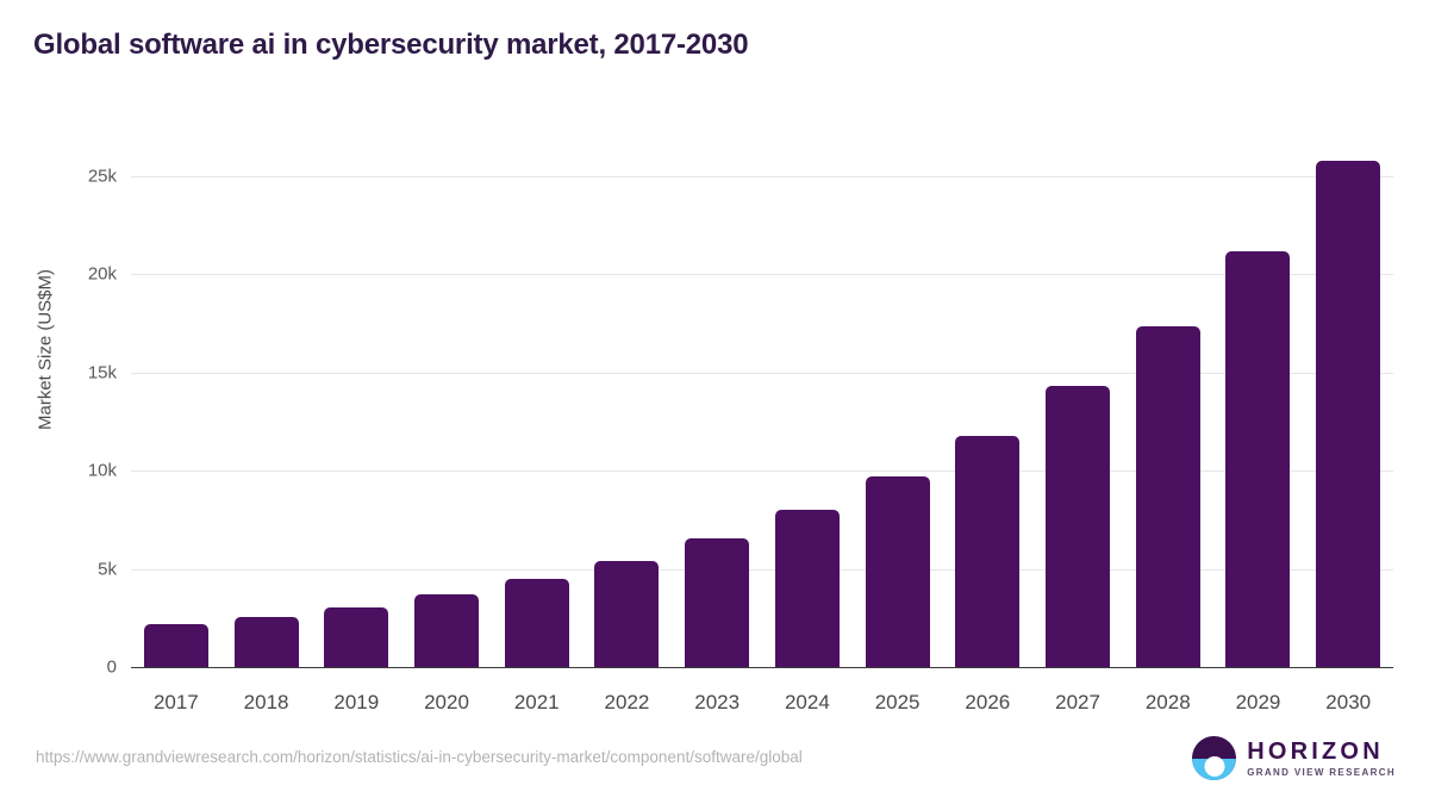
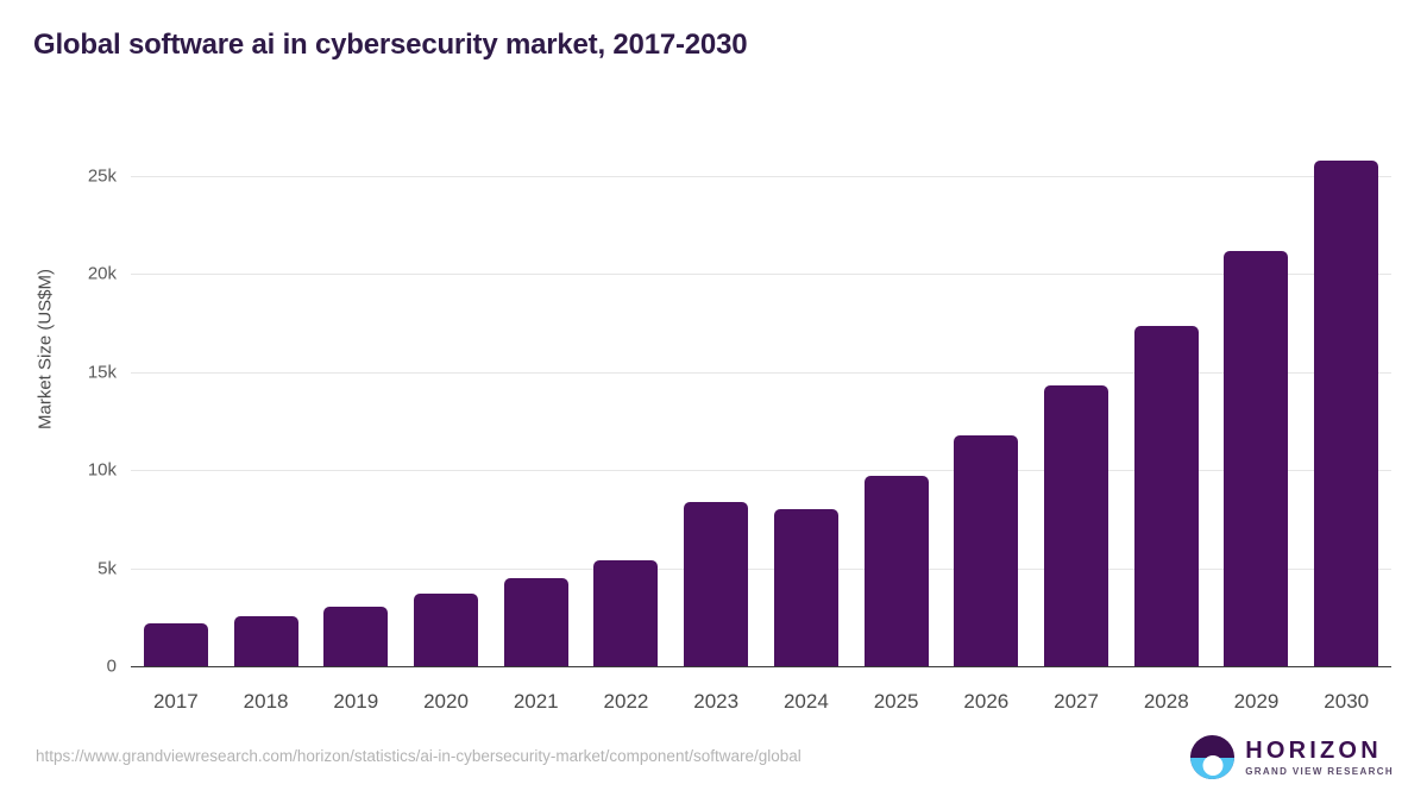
2023: 6.6k -> 8.4k
